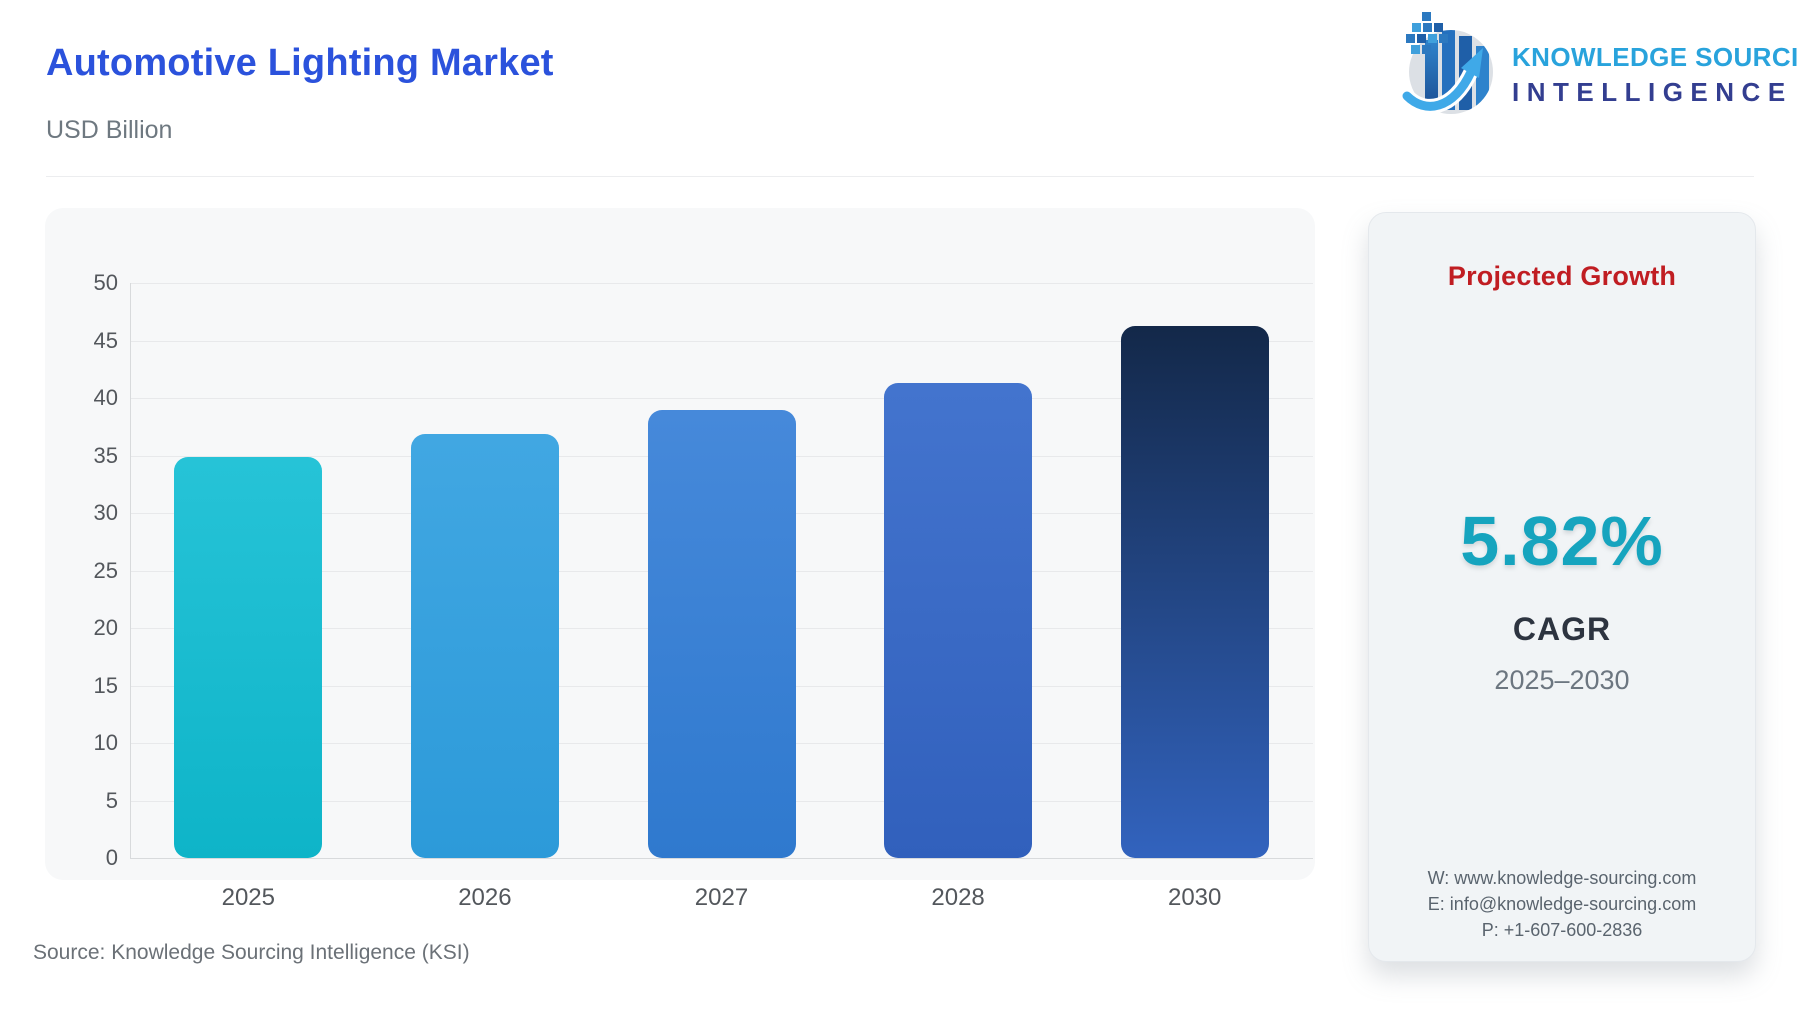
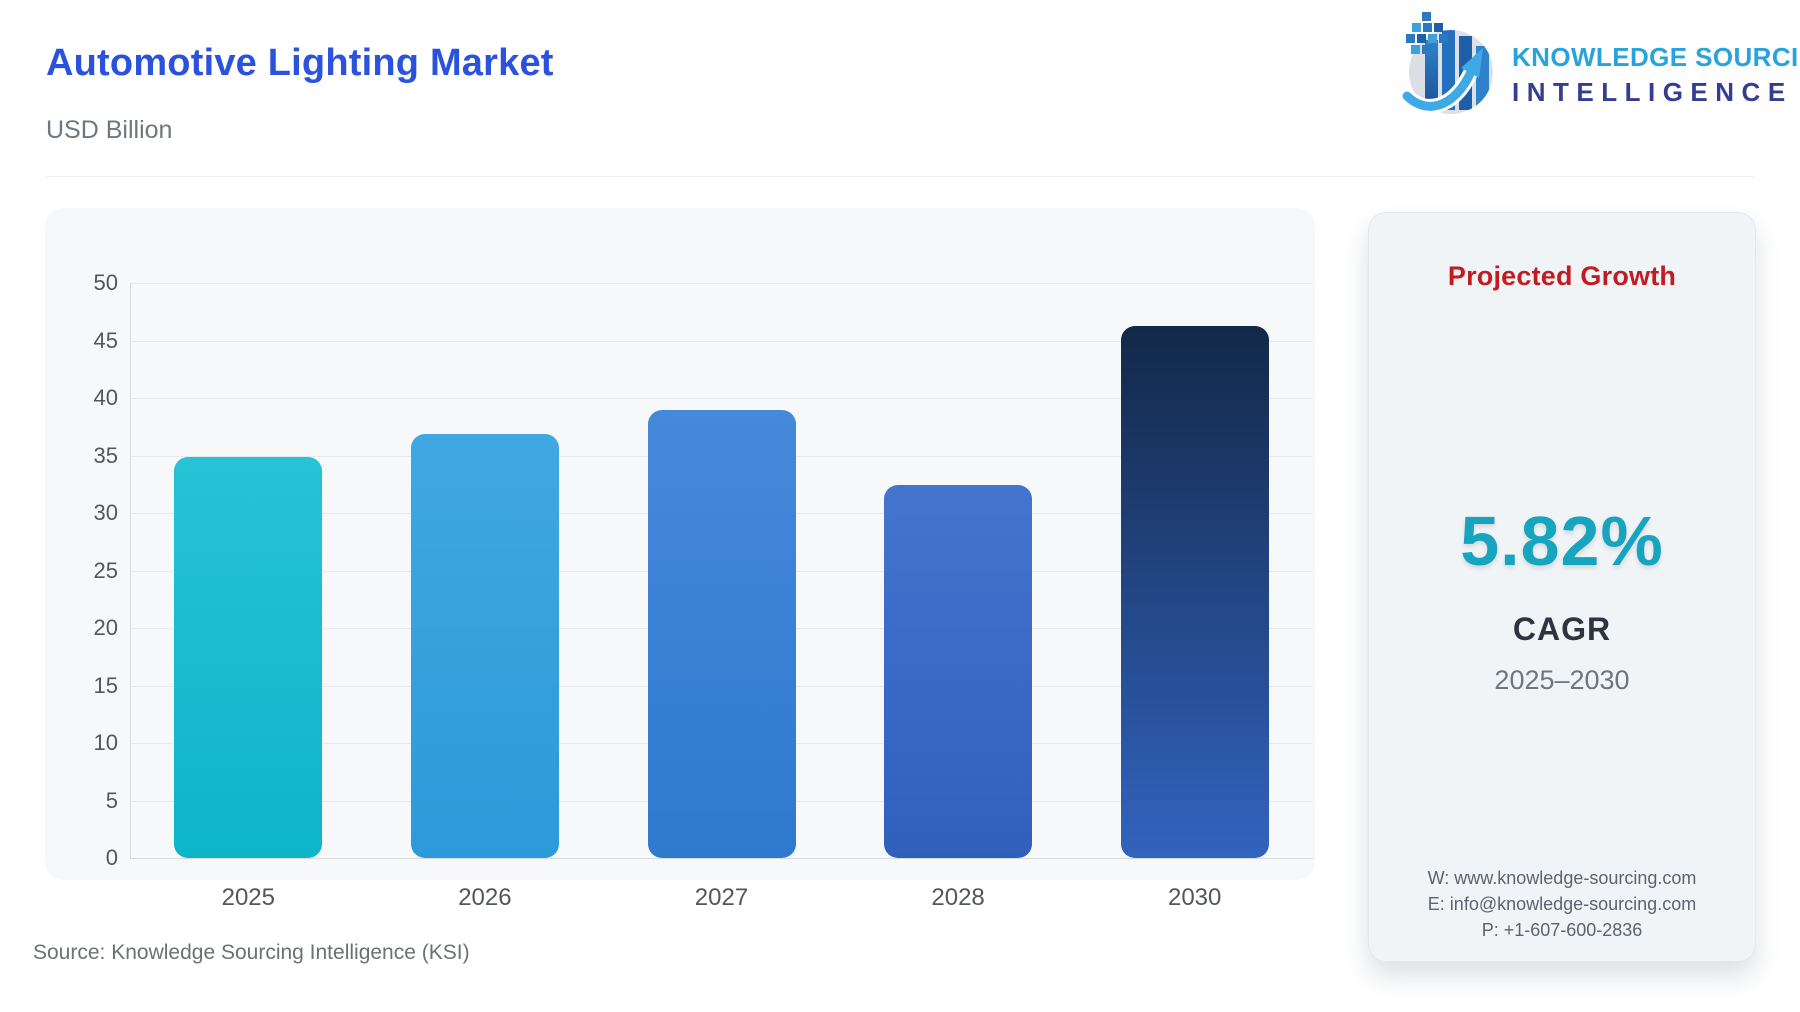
2028: 41.3 -> 32.4
